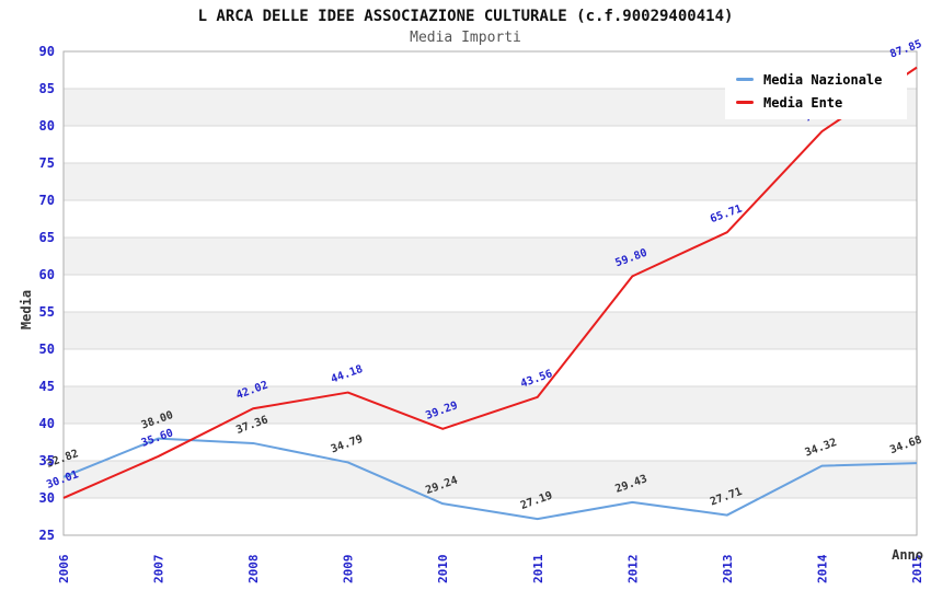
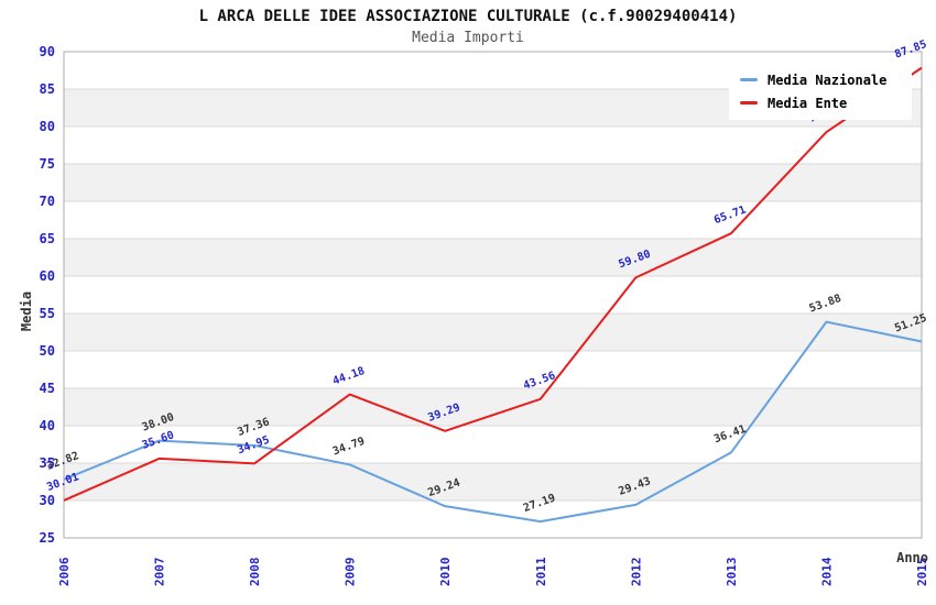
Media Ente/2008: 42.02 -> 34.95
Media Nazionale/2013: 27.71 -> 36.41
Media Nazionale/2014: 34.32 -> 53.88
Media Nazionale/2015: 34.68 -> 51.25
